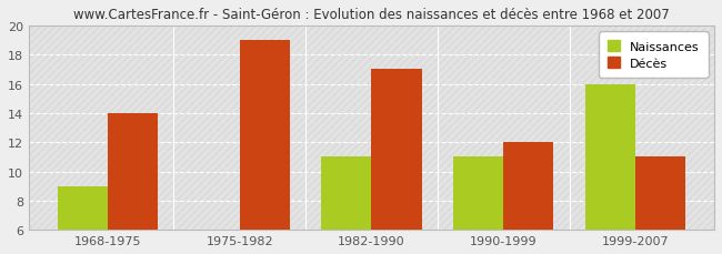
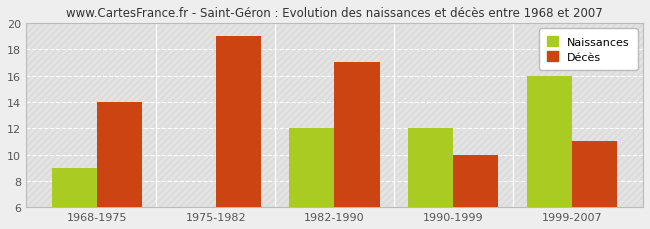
Naissances/1982-1990: 11 -> 12
Naissances/1990-1999: 11 -> 12
Décès/1990-1999: 12 -> 10
